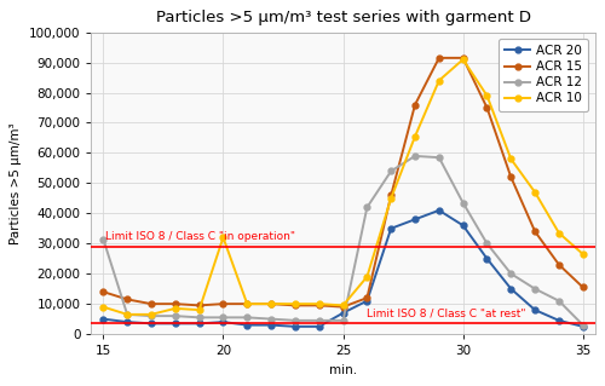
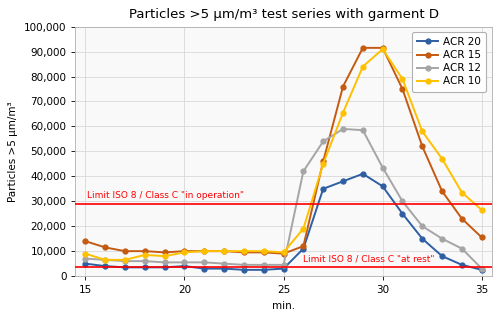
ACR 12/15: 31,500 -> 7,000
ACR 10/20: 32,000 -> 9,500
ACR 20/25: 7,000 -> 3,000
